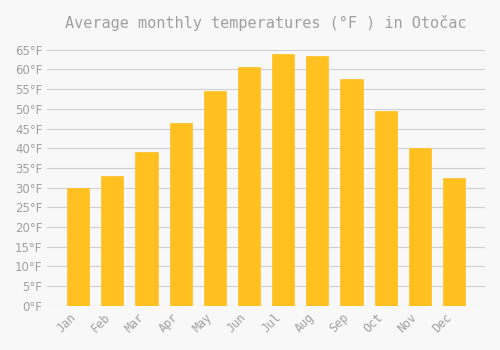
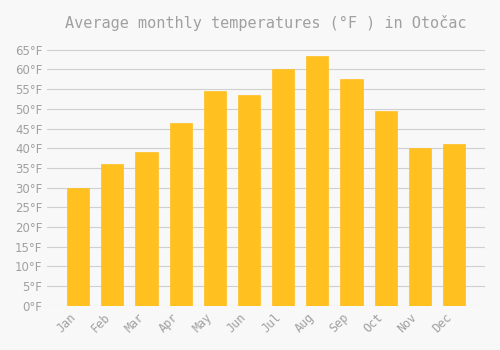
Feb: 33.0°F -> 36.0°F
Jun: 60.5°F -> 53.5°F
Jul: 64.0°F -> 60.0°F
Dec: 32.5°F -> 41.0°F
